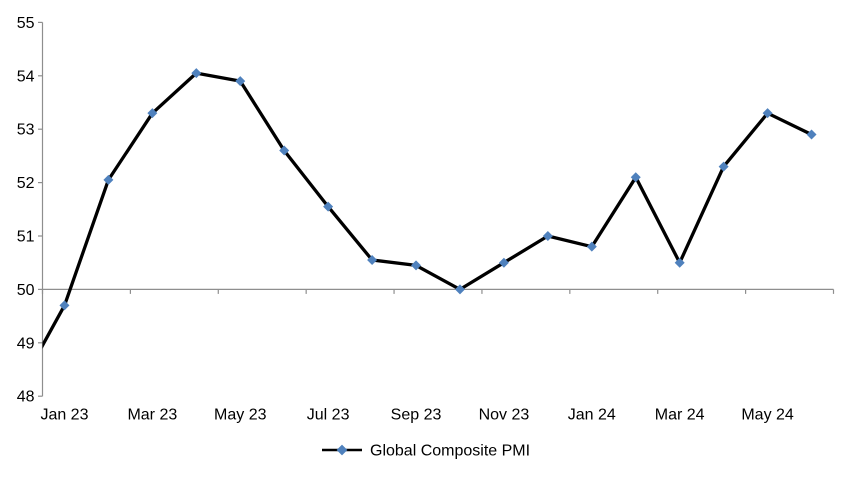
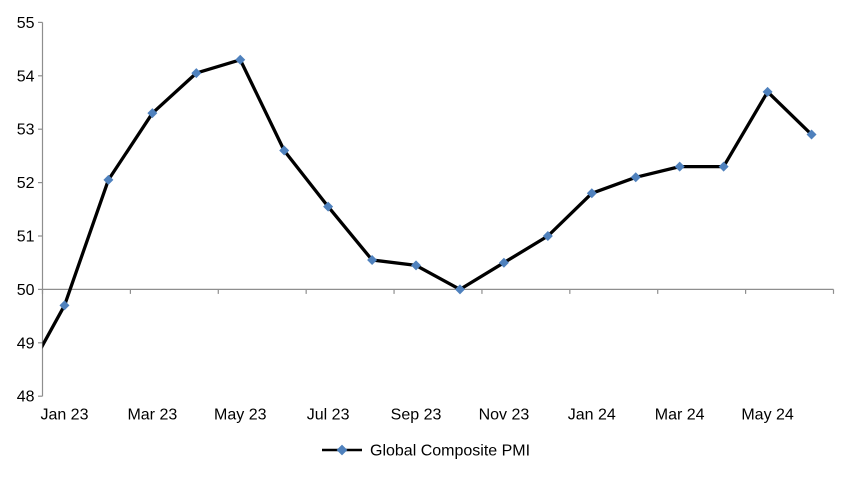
May 23: 53.9 -> 54.3
Jan 24: 50.8 -> 51.8
Mar 24: 50.5 -> 52.3
May 24: 53.3 -> 53.7
